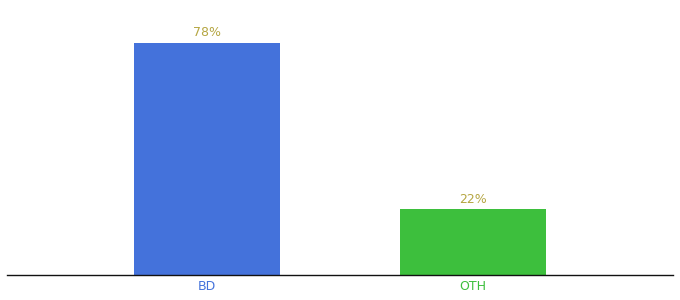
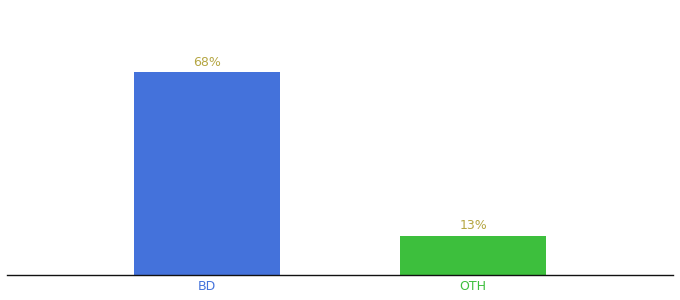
BD: 78% -> 68%
OTH: 22% -> 13%
